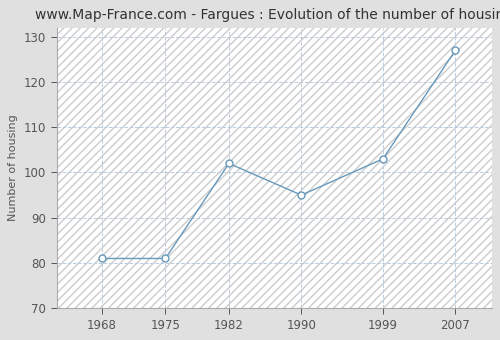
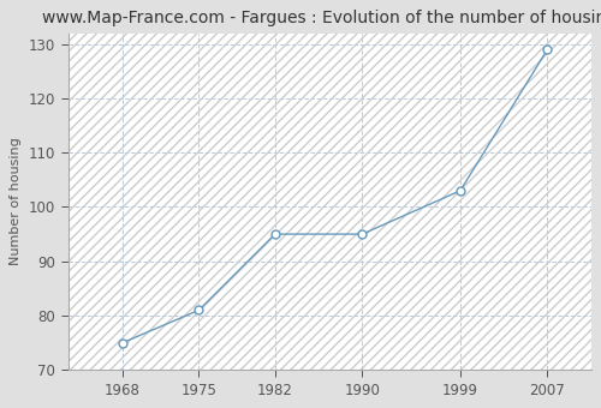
1968: 81 -> 75
1982: 102 -> 95
2007: 127 -> 129
